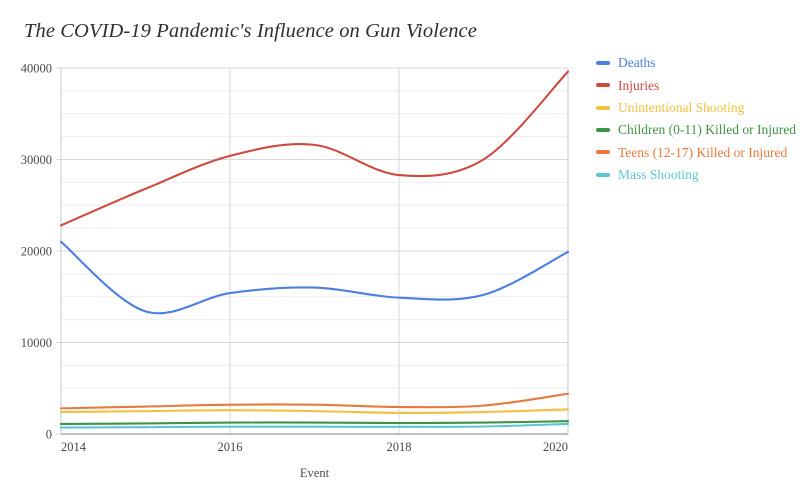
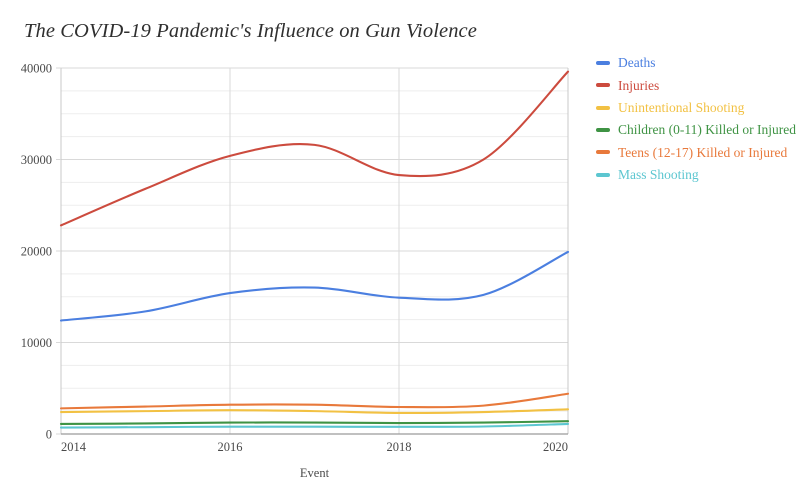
Deaths/2014: 21000 -> 12000
